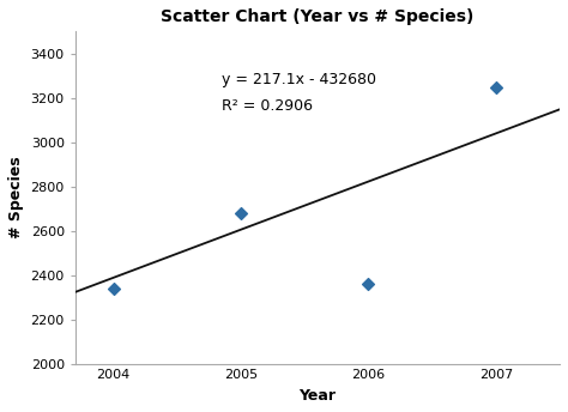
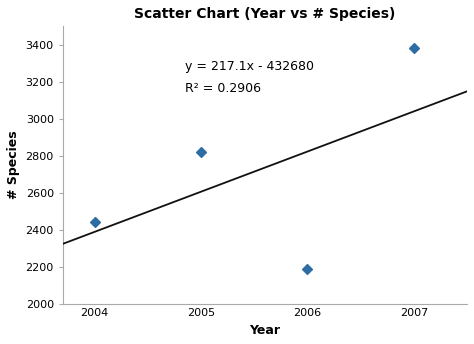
2004: 2340 -> 2440
2005: 2680 -> 2820
2006: 2360 -> 2180
2007: 3250 -> 3380
